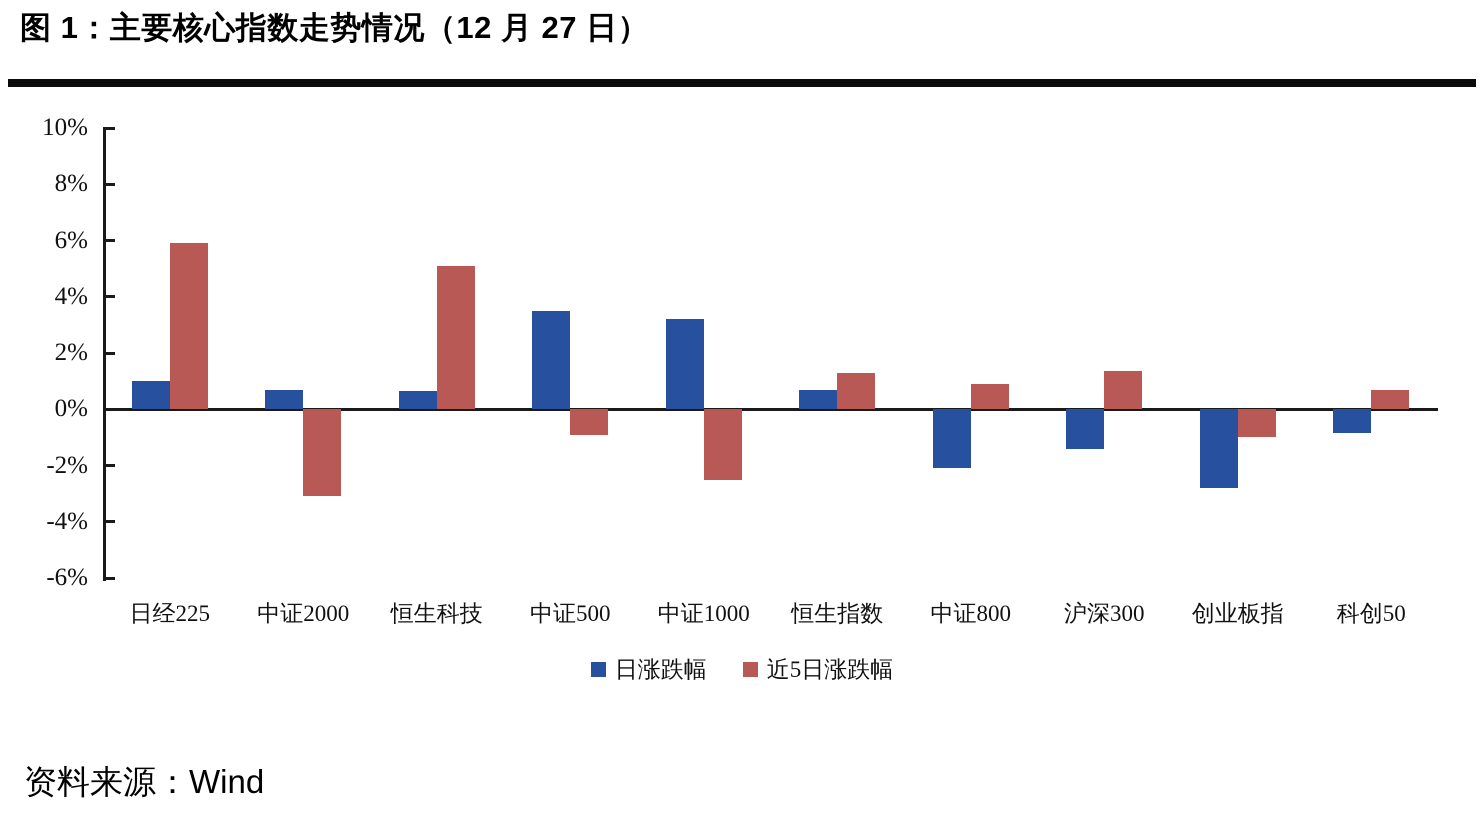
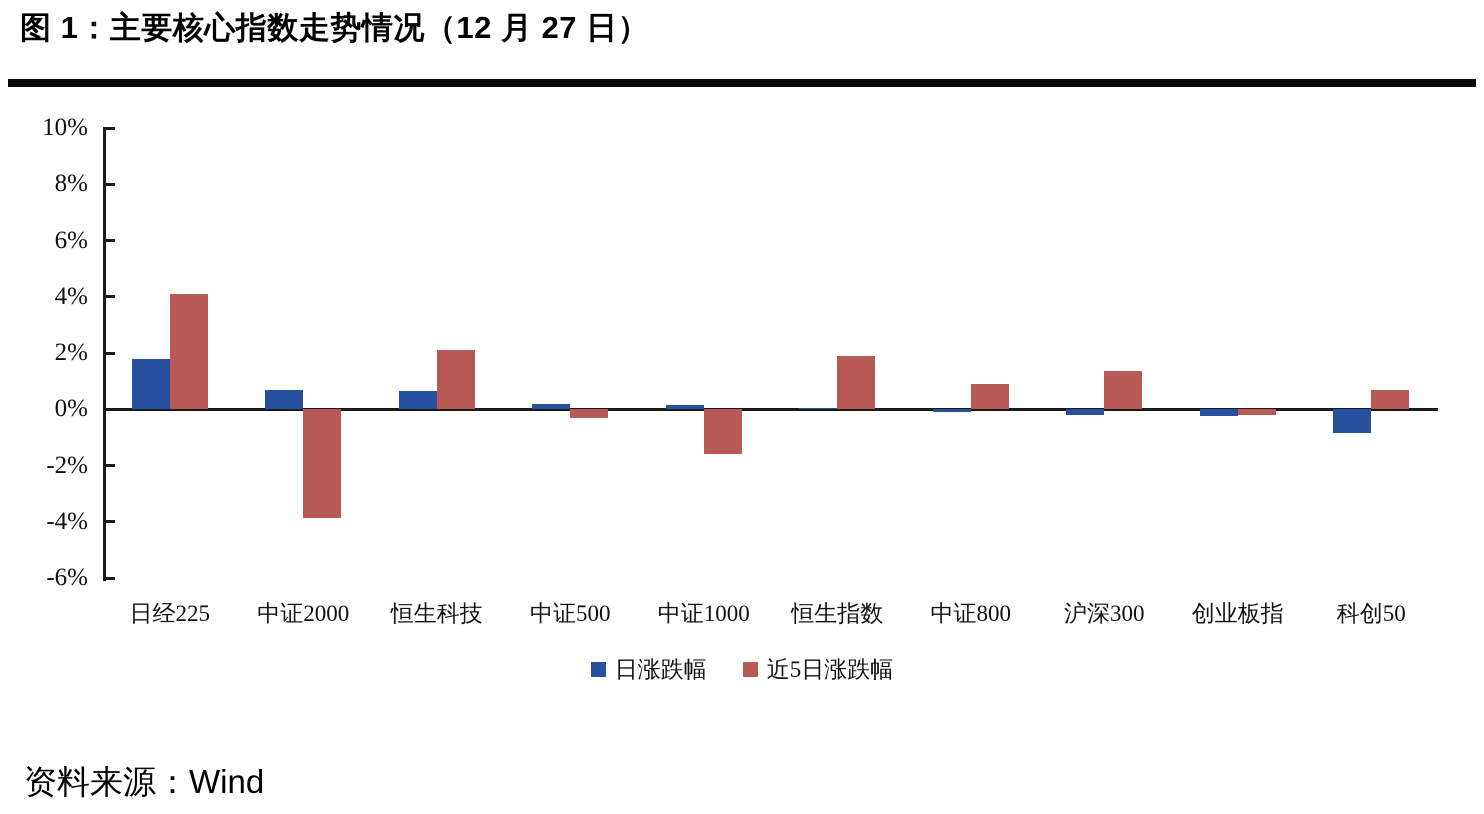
日涨跌幅/日经225: 1.0% -> 1.8%
近5日涨跌幅/日经225: 5.9% -> 4.1%
近5日涨跌幅/中证2000: -3.1% -> -3.9%
近5日涨跌幅/恒生科技: 5.1% -> 2.1%
日涨跌幅/中证500: 3.5% -> 0.2%
近5日涨跌幅/中证500: -0.9% -> -0.3%
日涨跌幅/中证1000: 3.2% -> 0.1%
近5日涨跌幅/中证1000: -2.5% -> -1.6%
日涨跌幅/恒生指数: 0.7% -> 0.1%
近5日涨跌幅/恒生指数: 1.3% -> 1.9%
日涨跌幅/中证800: -2.1% -> -0.1%
日涨跌幅/沪深300: -1.4% -> -0.2%
日涨跌幅/创业板指: -2.8% -> -0.2%
近5日涨跌幅/创业板指: -1.0% -> -0.2%
